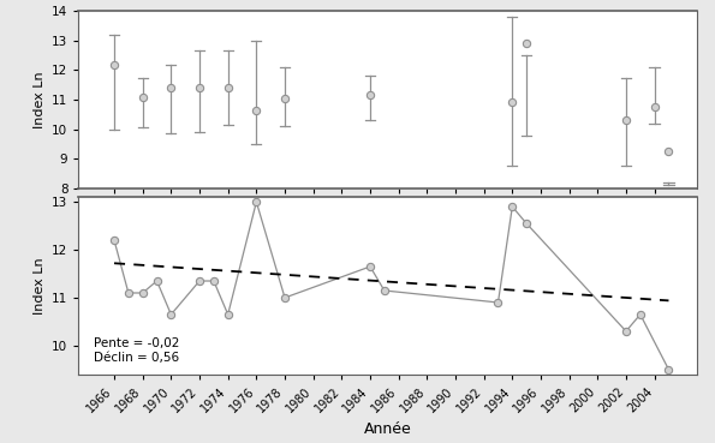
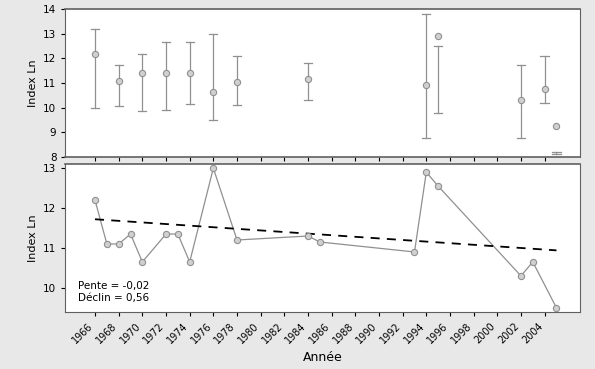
1978: 11.00 -> 11.20
1984: 11.65 -> 11.30
